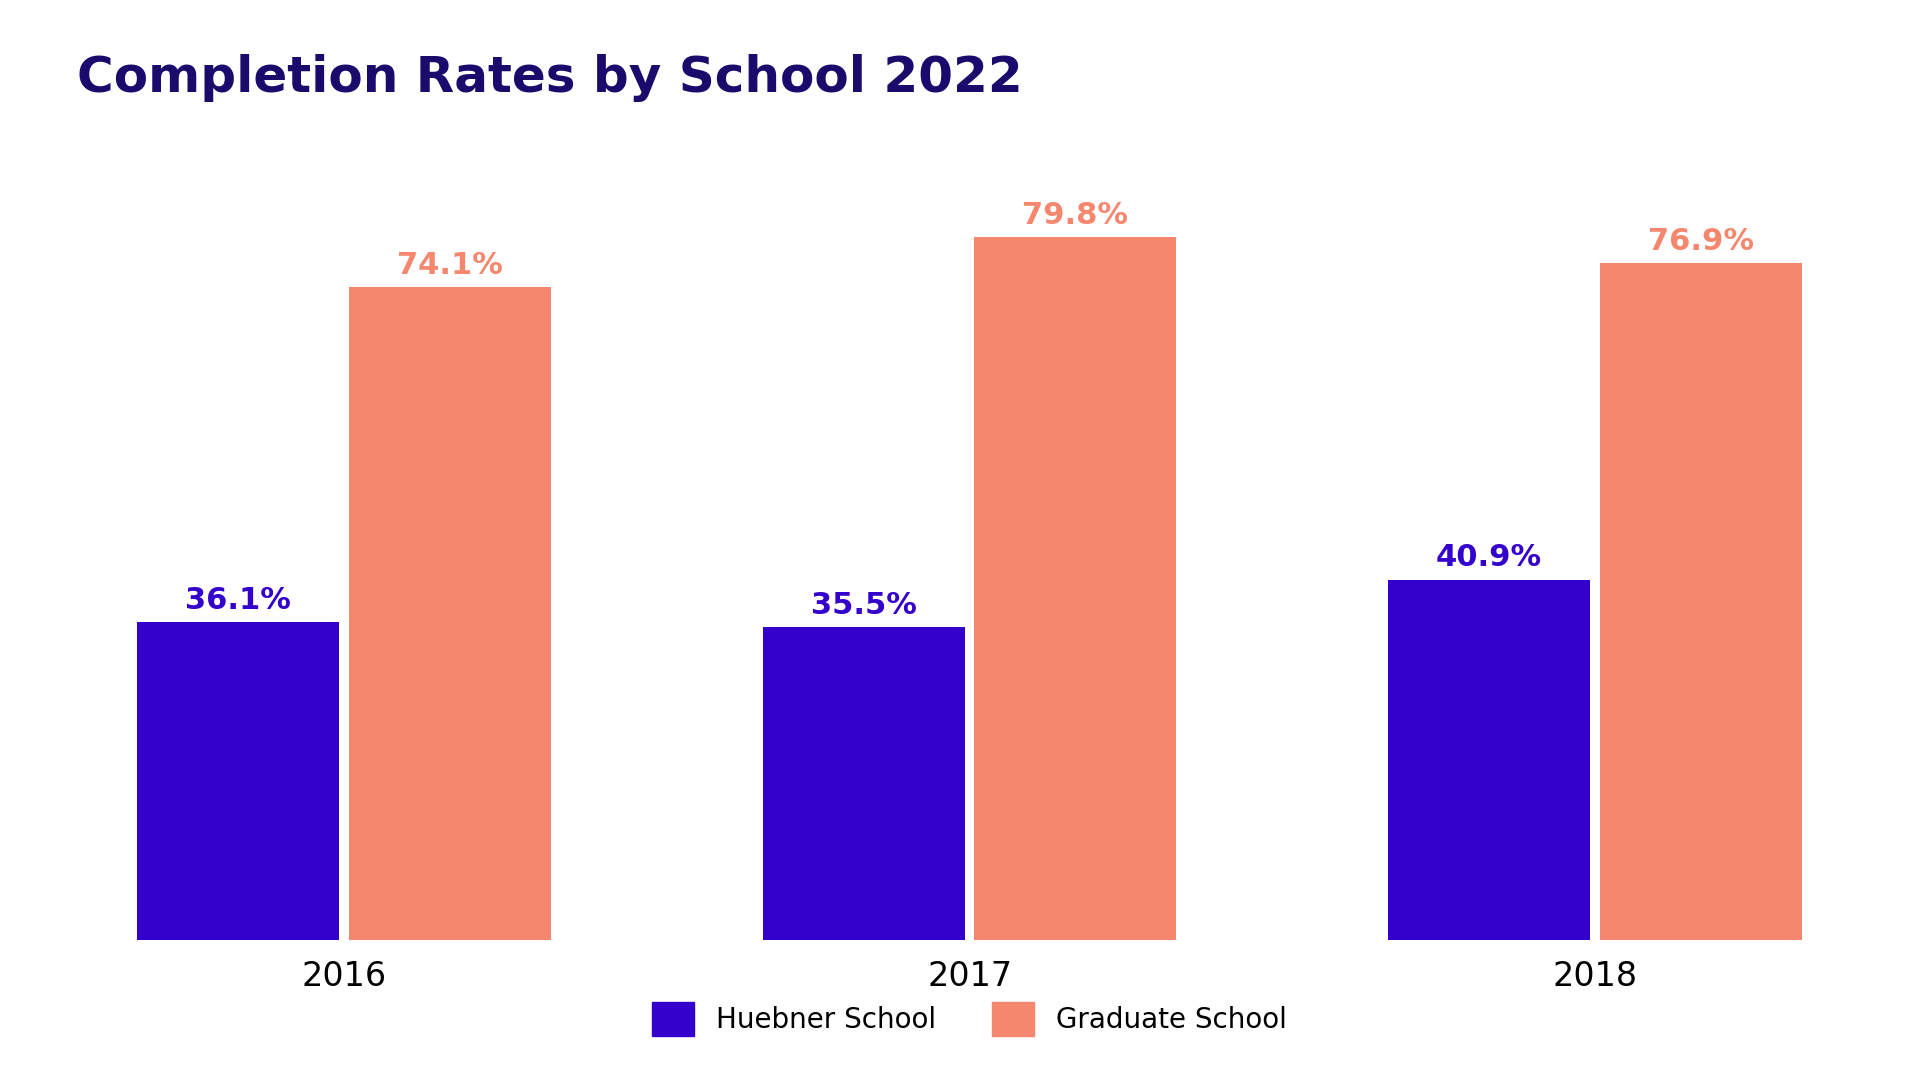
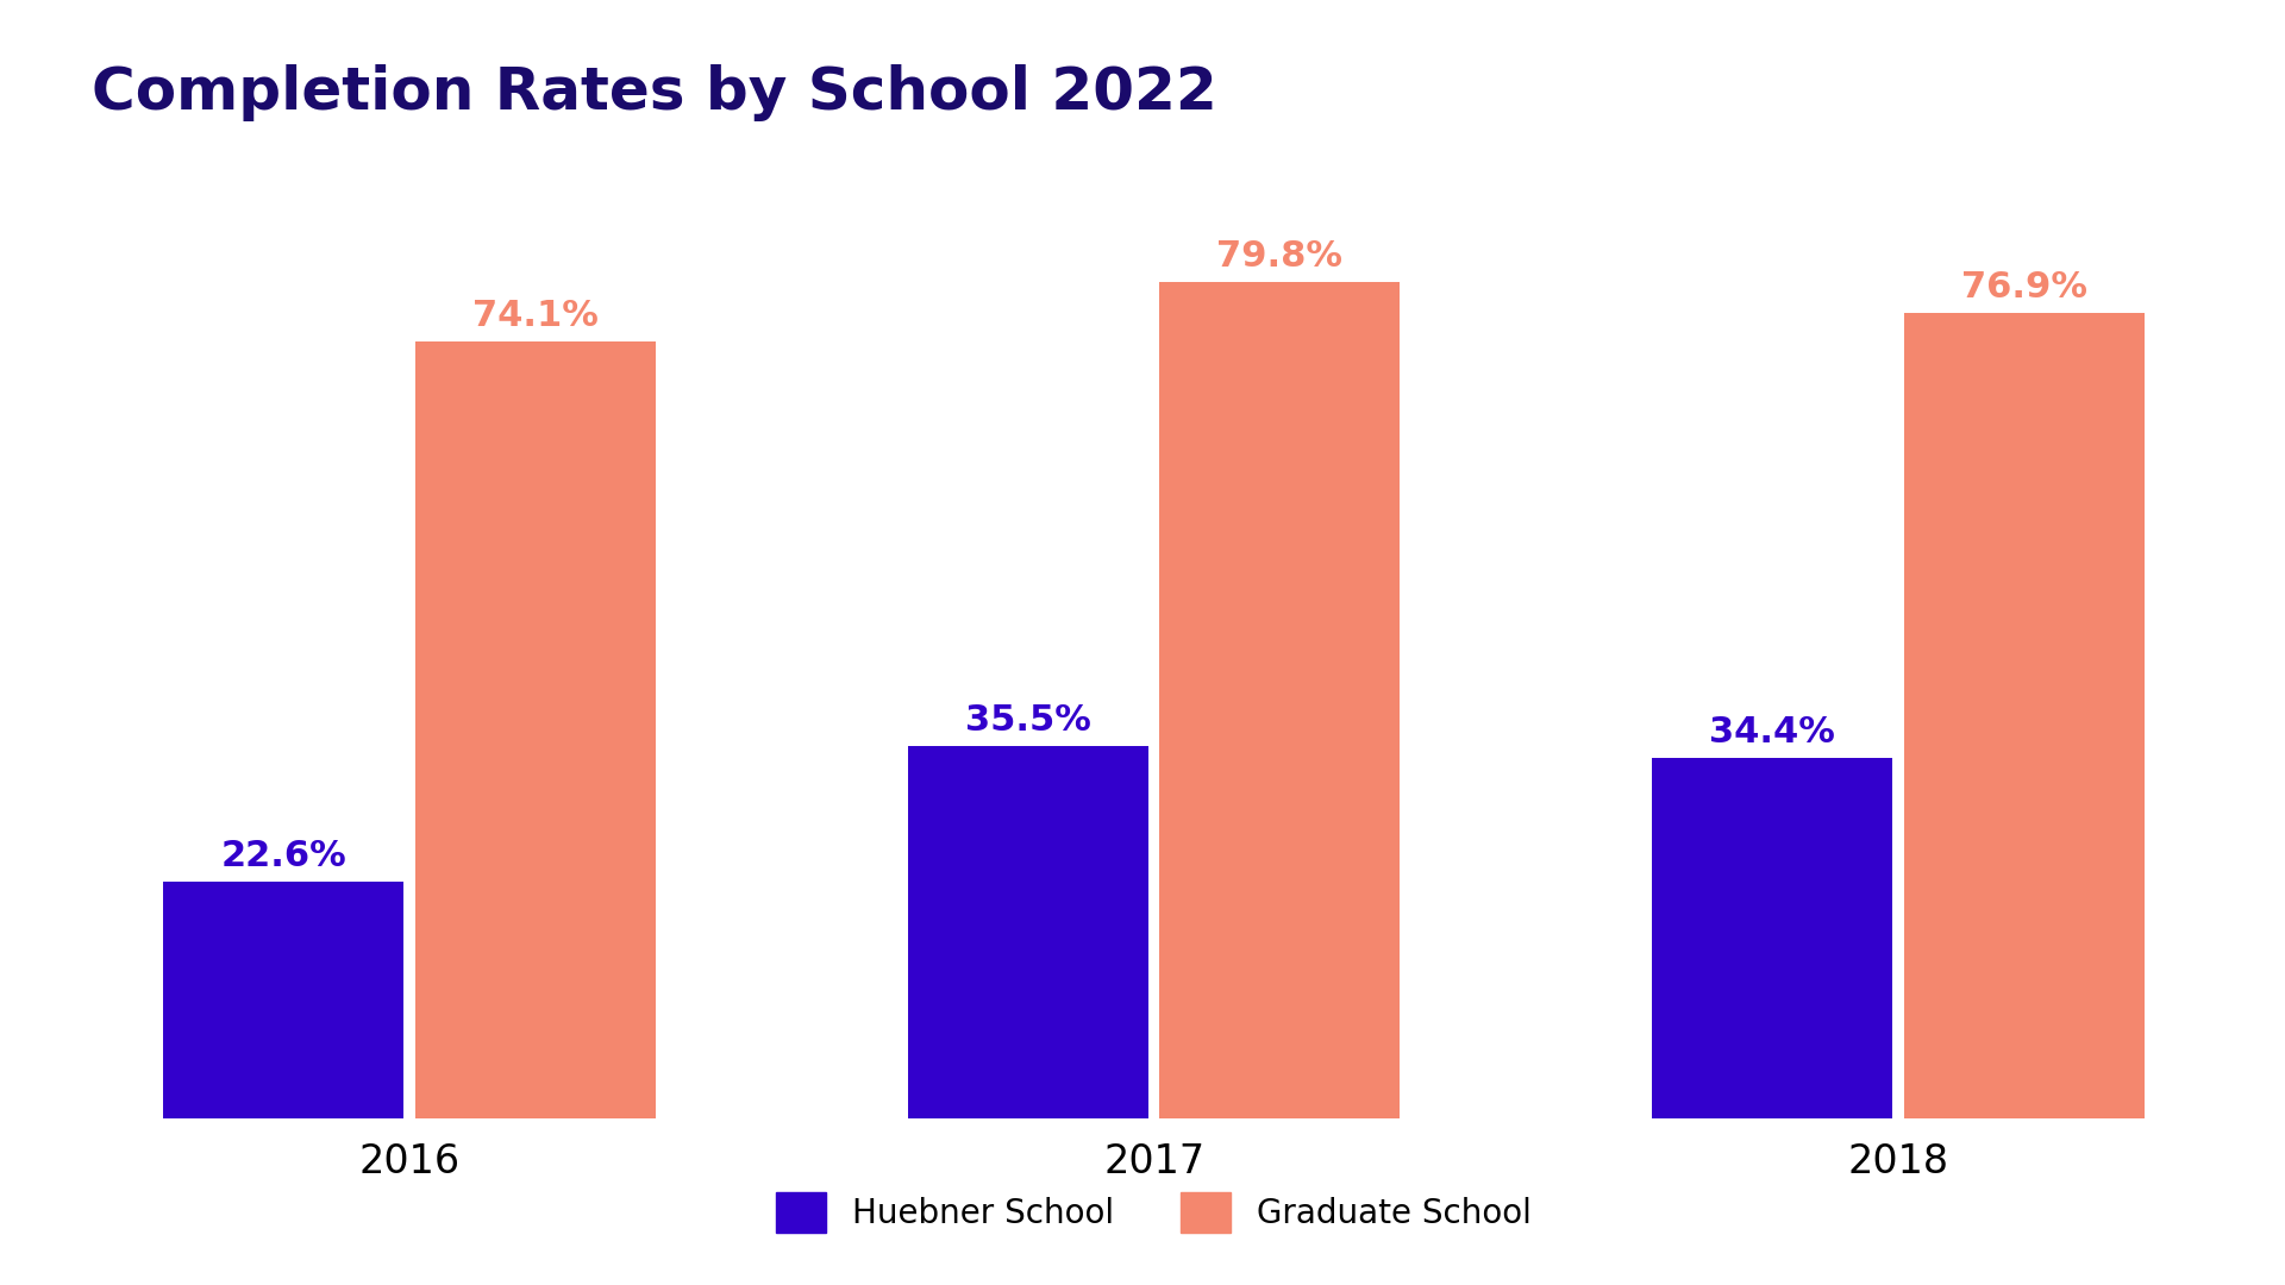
Huebner School/2016: 36.1% -> 22.6%
Huebner School/2018: 40.9% -> 34.4%
